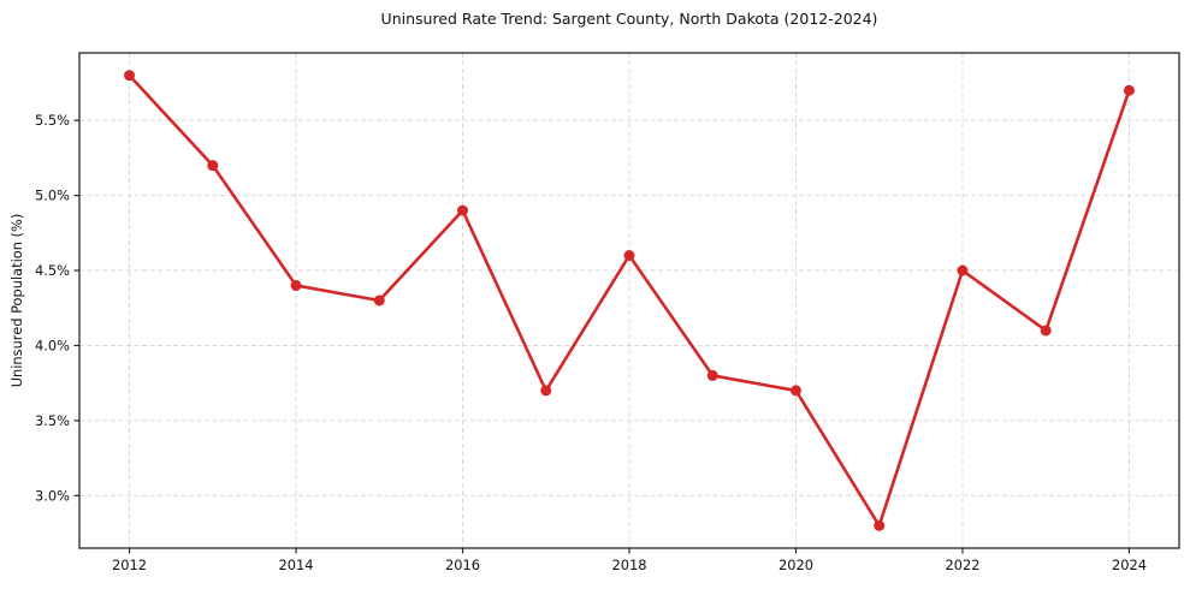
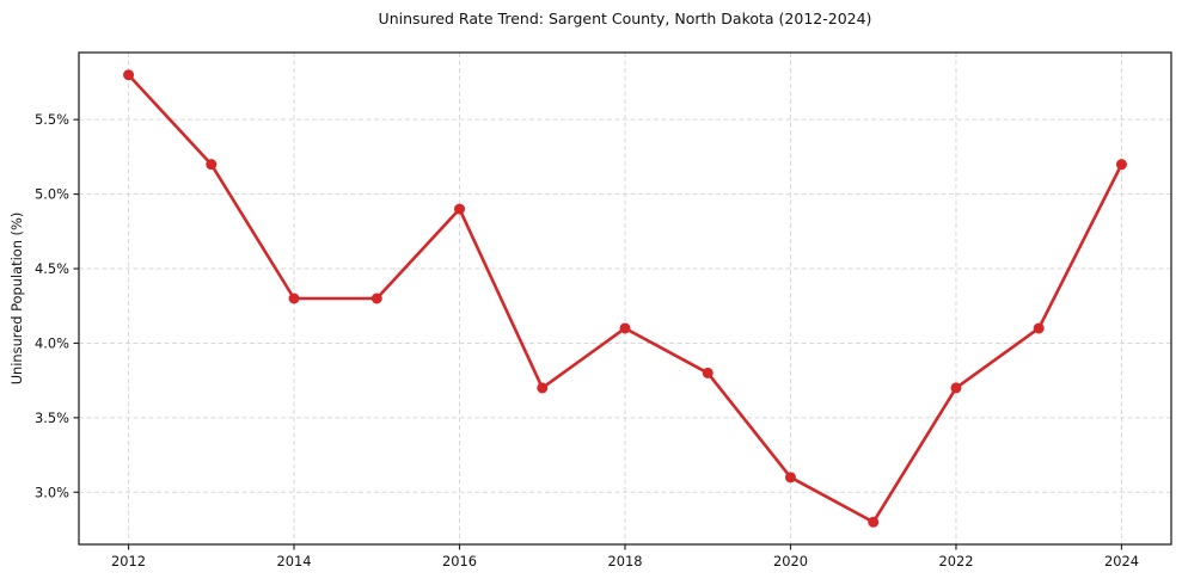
2014: 4.4% -> 4.3%
2018: 4.6% -> 4.1%
2020: 3.7% -> 3.1%
2022: 4.5% -> 3.7%
2024: 5.7% -> 5.2%
